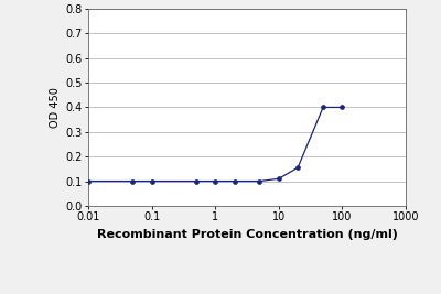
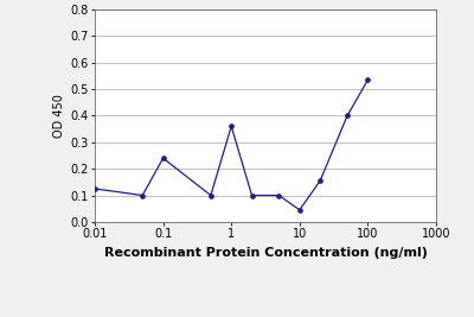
0.01: 0.100 -> 0.125
0.1: 0.100 -> 0.240
1: 0.100 -> 0.360
10: 0.110 -> 0.045
100: 0.400 -> 0.535
